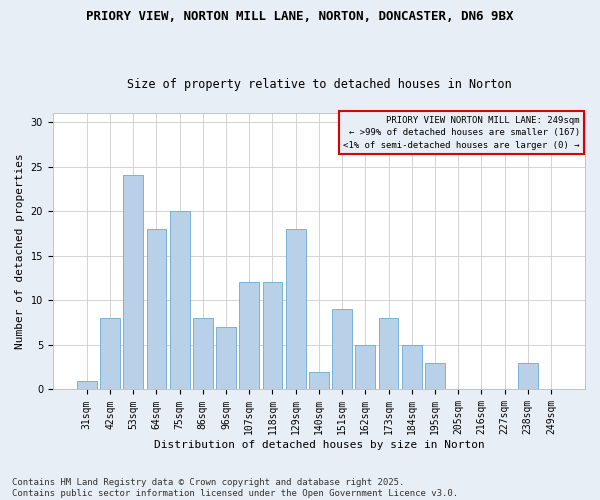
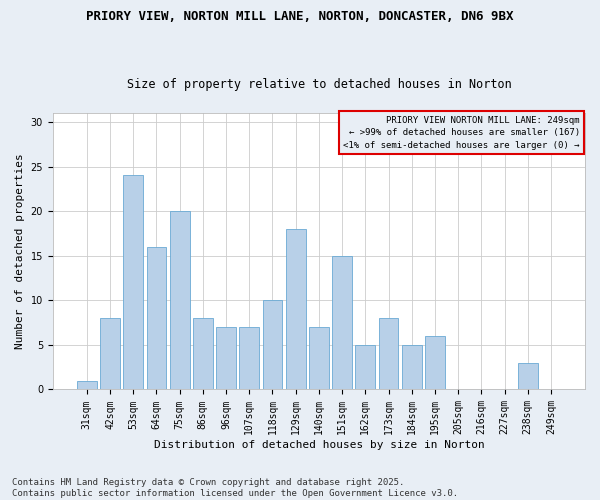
64sqm: 18 -> 16
107sqm: 12 -> 7
118sqm: 12 -> 10
140sqm: 2 -> 7
151sqm: 9 -> 15
195sqm: 3 -> 6
